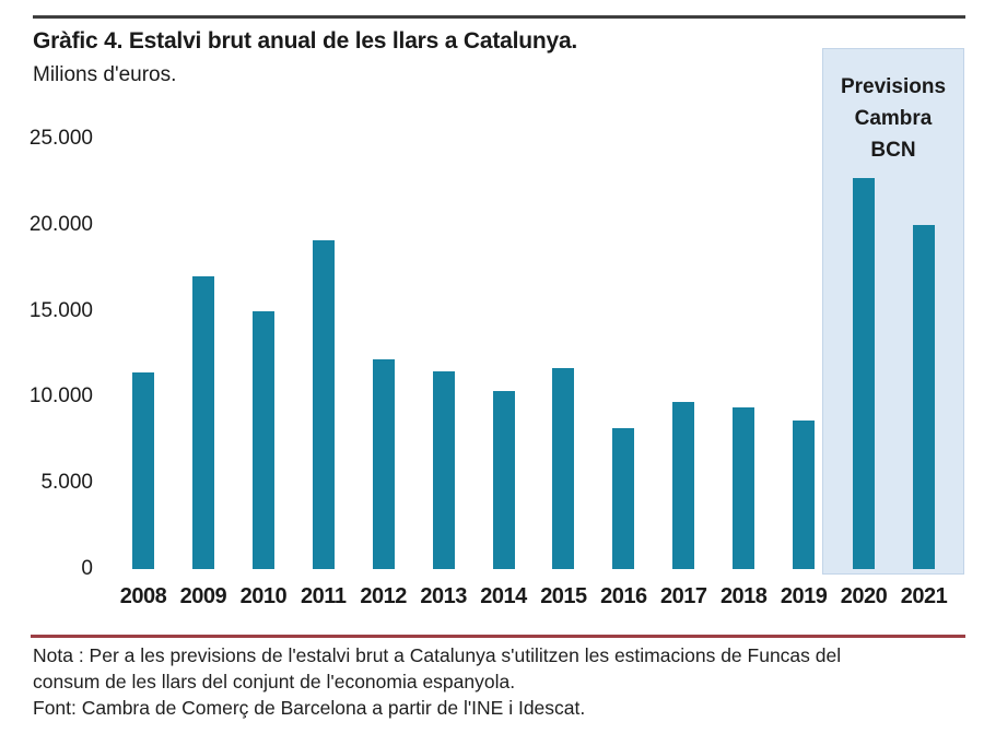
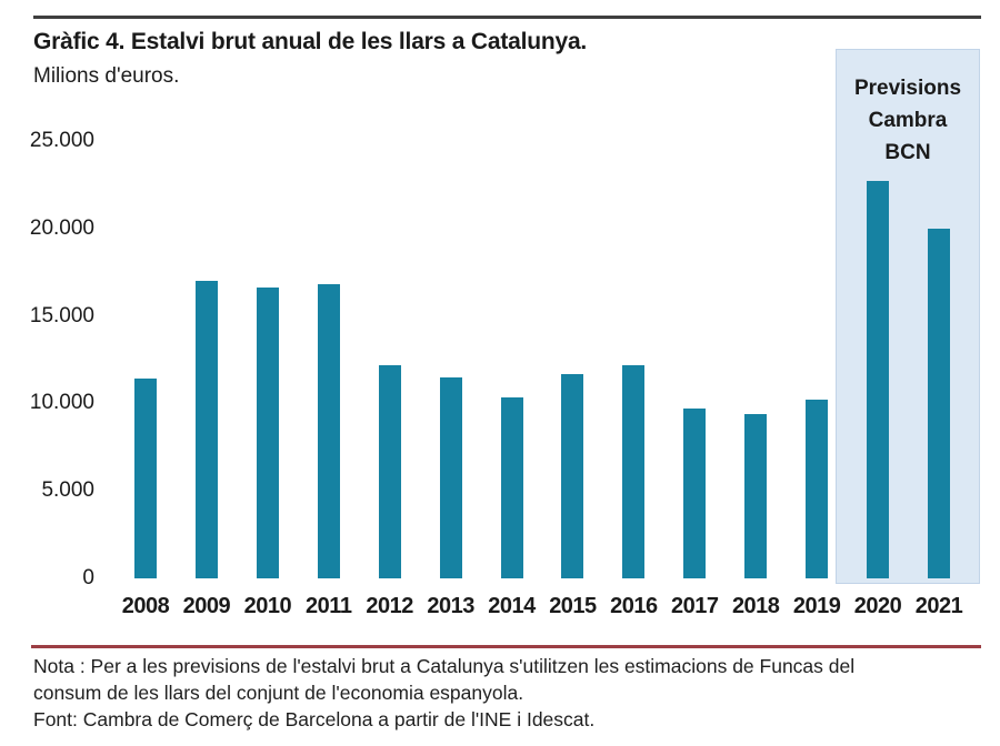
2010: 15000 -> 16600
2011: 19100 -> 16800
2016: 8200 -> 12200
2019: 8600 -> 10200
